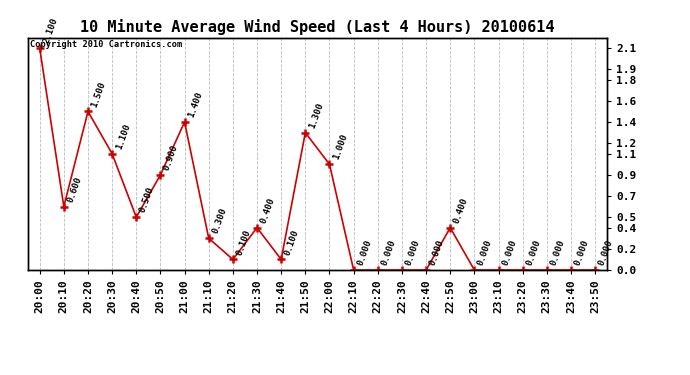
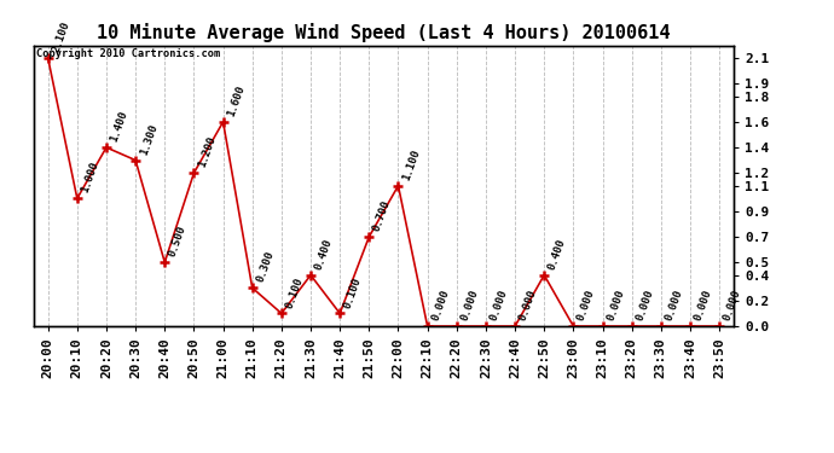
20:10: 0.600 -> 1.000
20:20: 1.500 -> 1.400
20:30: 1.100 -> 1.300
20:50: 0.900 -> 1.200
21:00: 1.400 -> 1.600
21:50: 1.300 -> 0.700
22:00: 1.000 -> 1.100
